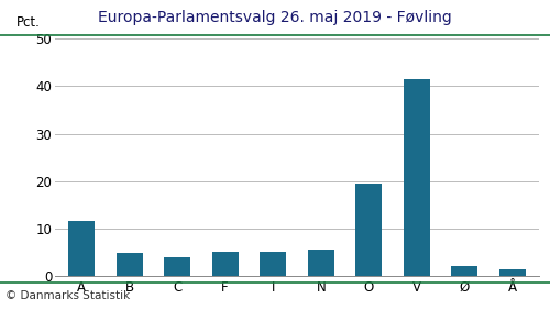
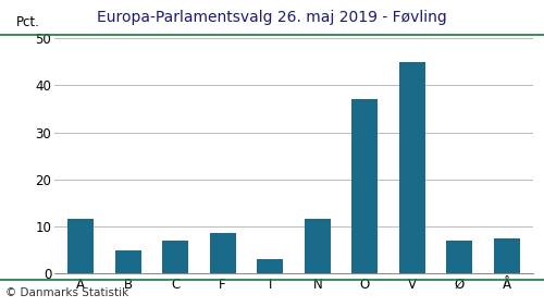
C: 4.0 -> 7.0
F: 5.2 -> 8.5
I: 5.1 -> 3.0
N: 5.5 -> 11.5
O: 19.4 -> 37.0
V: 41.5 -> 45.0
Ø: 2.0 -> 7.0
Å: 1.5 -> 7.5
